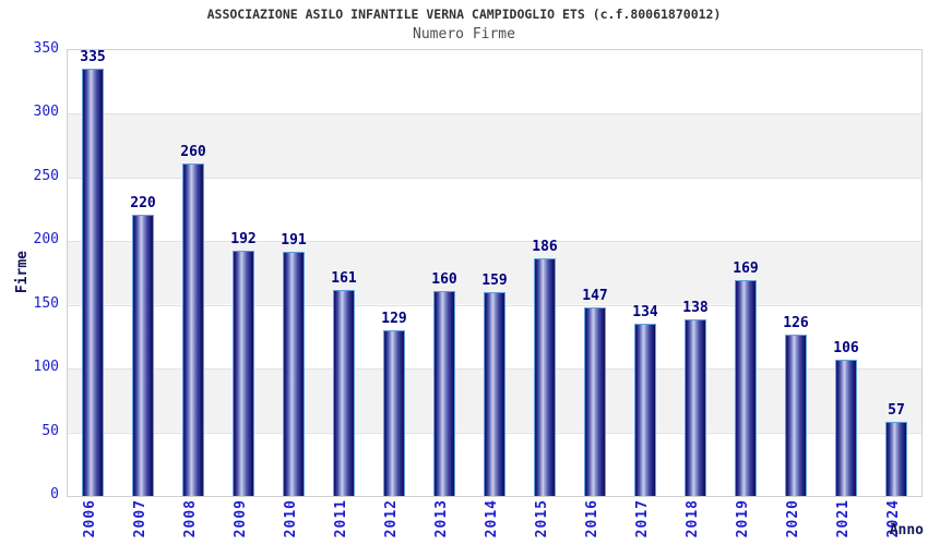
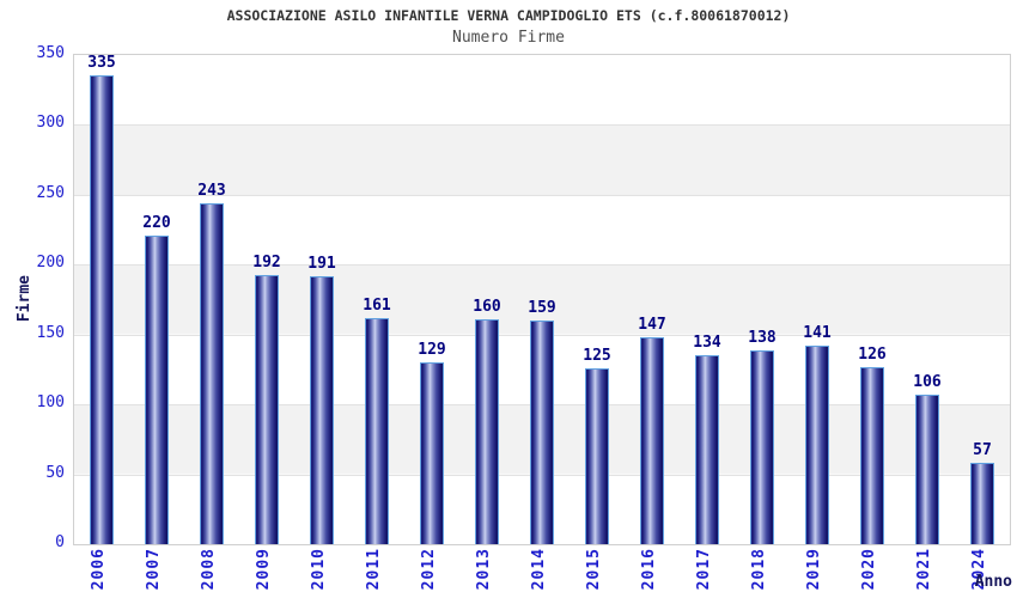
2008: 260 -> 243
2015: 186 -> 125
2019: 169 -> 141
